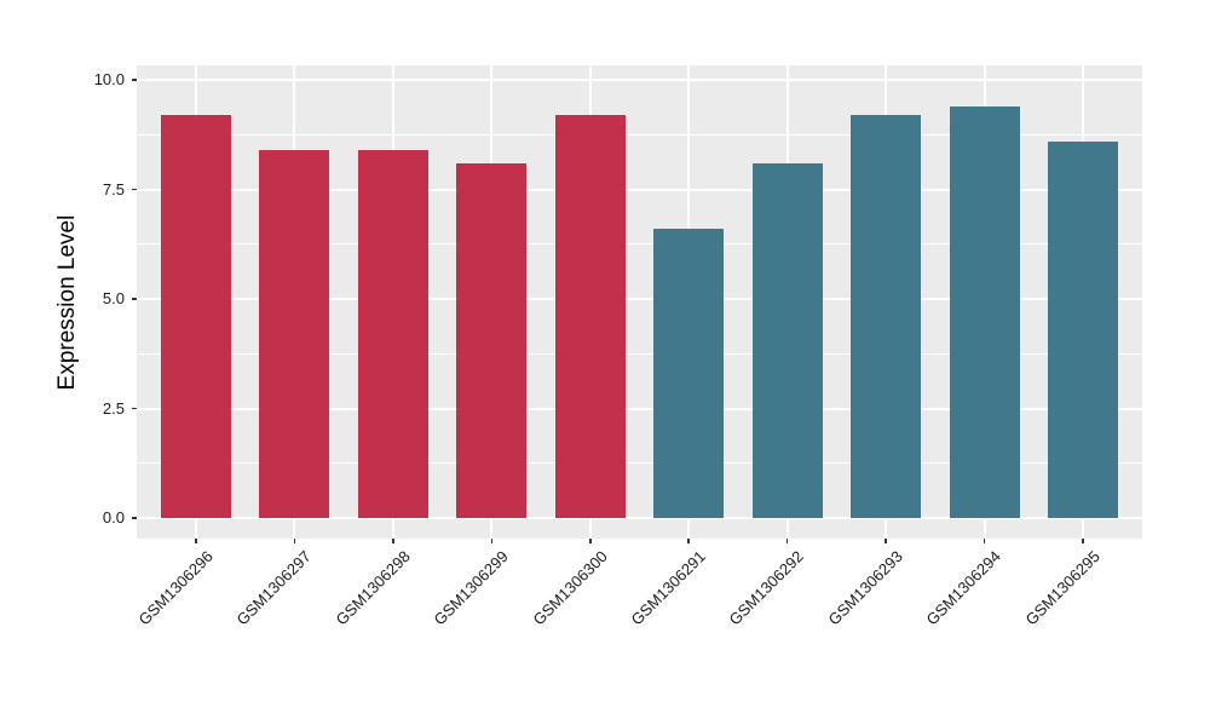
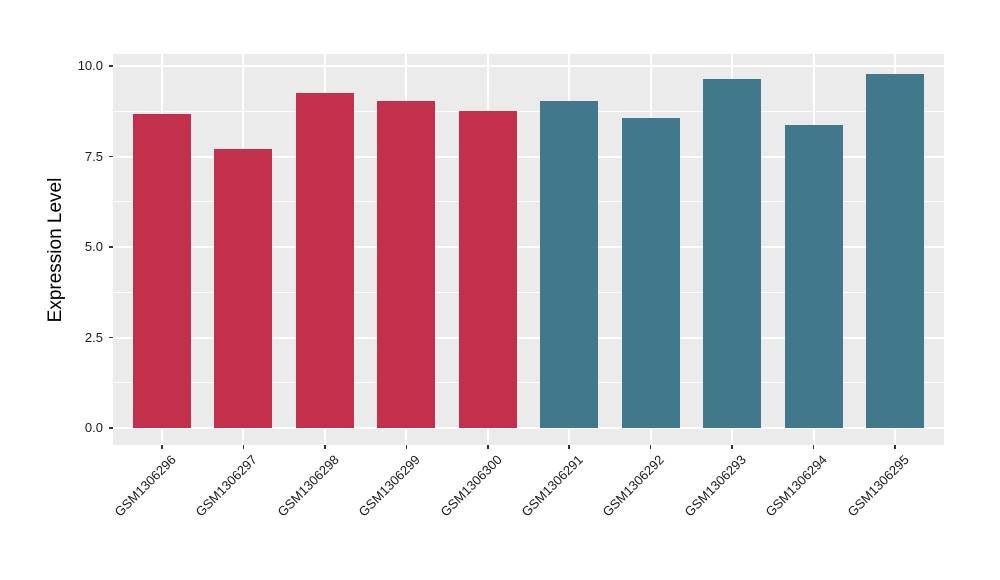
GSM1306296: 9.2 -> 8.7
GSM1306297: 8.4 -> 7.7
GSM1306298: 8.4 -> 9.2
GSM1306299: 8.1 -> 9.0
GSM1306300: 9.2 -> 8.8
GSM1306291: 6.6 -> 9.0
GSM1306292: 8.1 -> 8.6
GSM1306293: 9.2 -> 9.6
GSM1306294: 9.4 -> 8.4
GSM1306295: 8.6 -> 9.8
